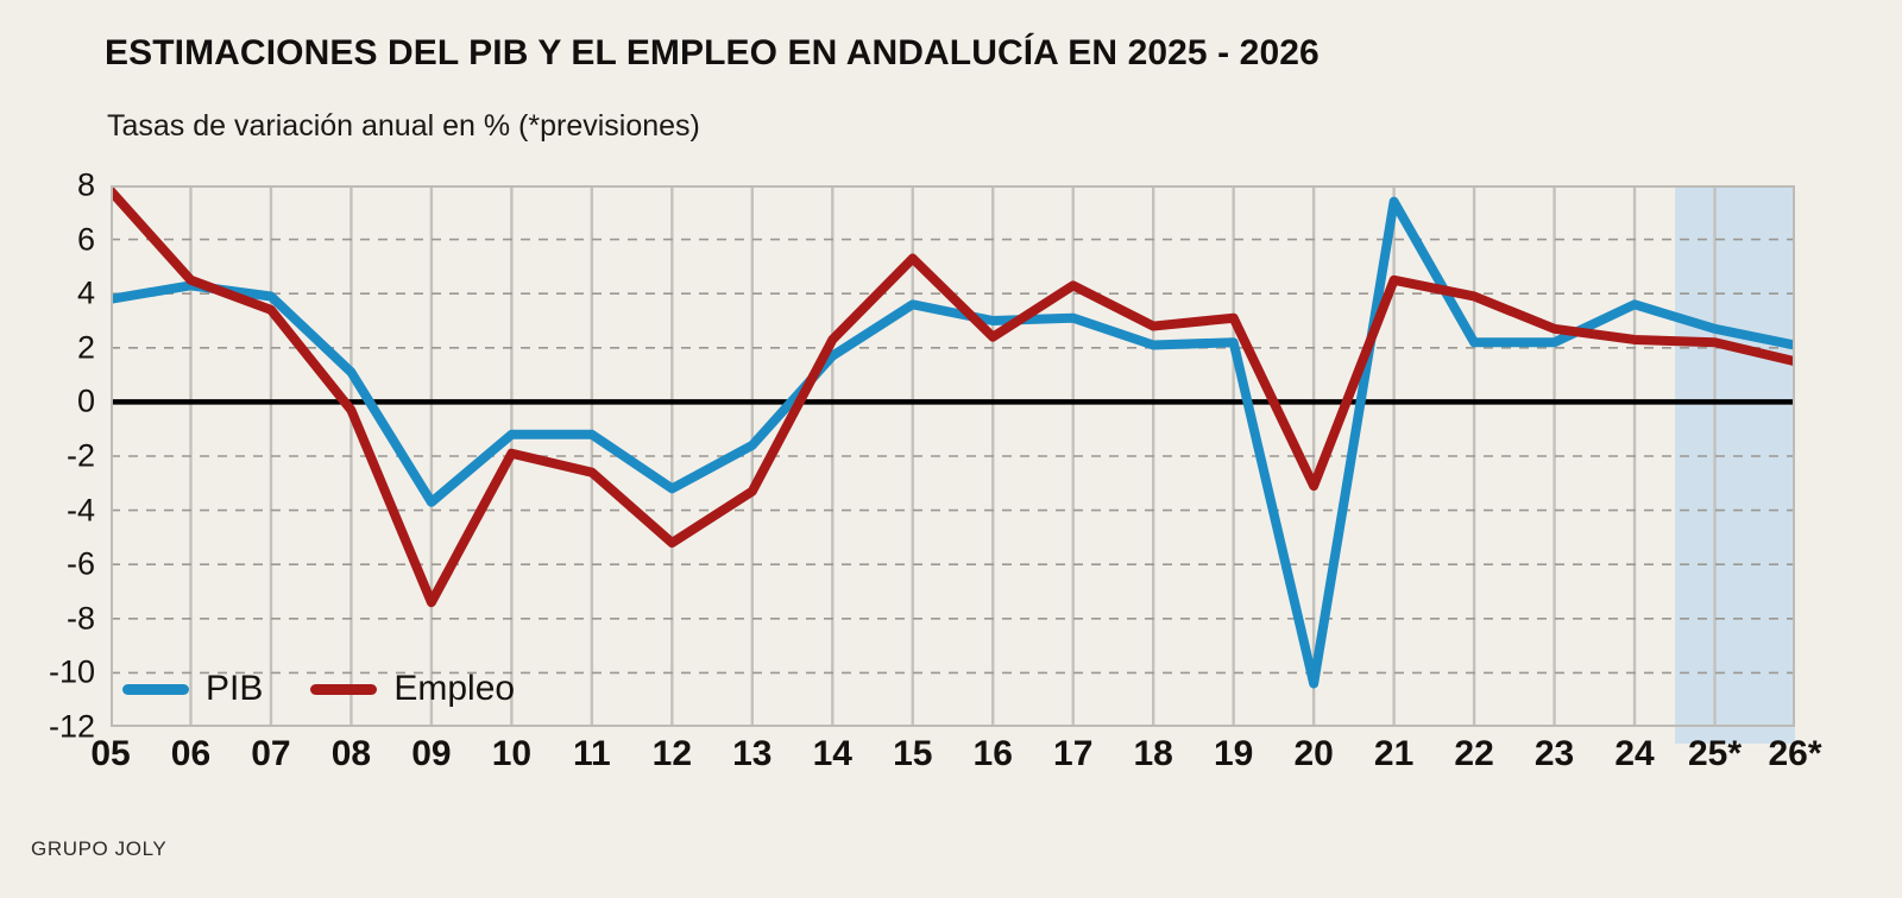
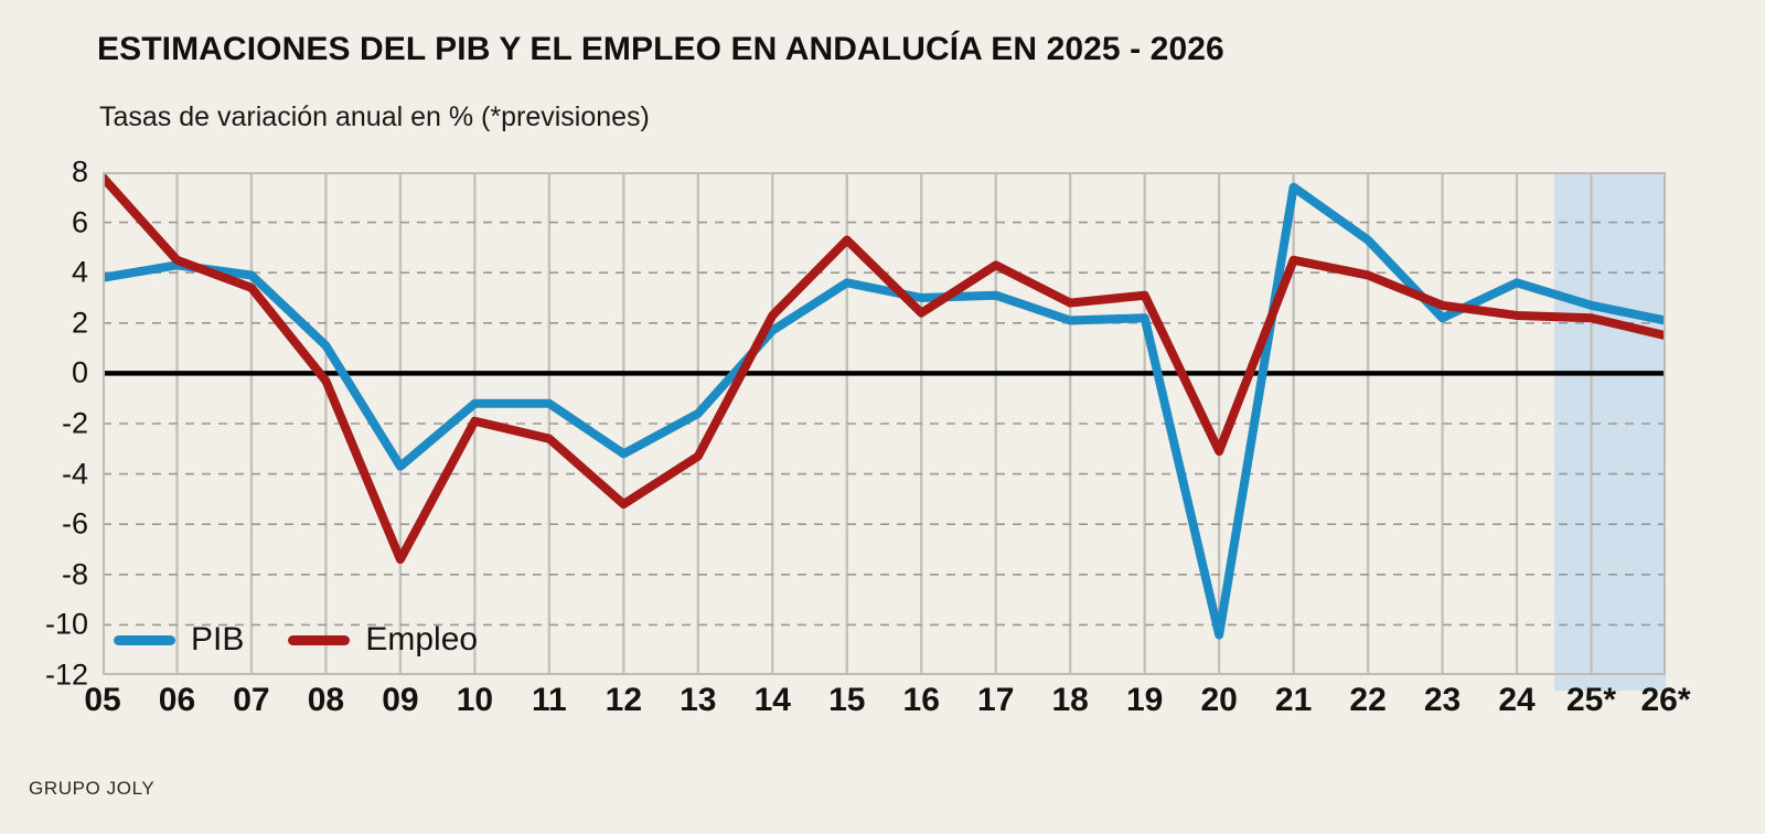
PIB/22: 2.2 -> 5.3
